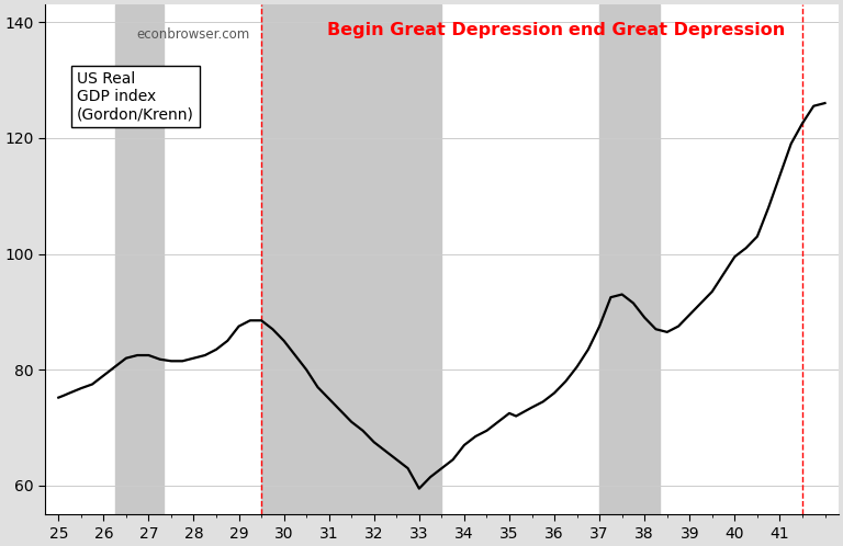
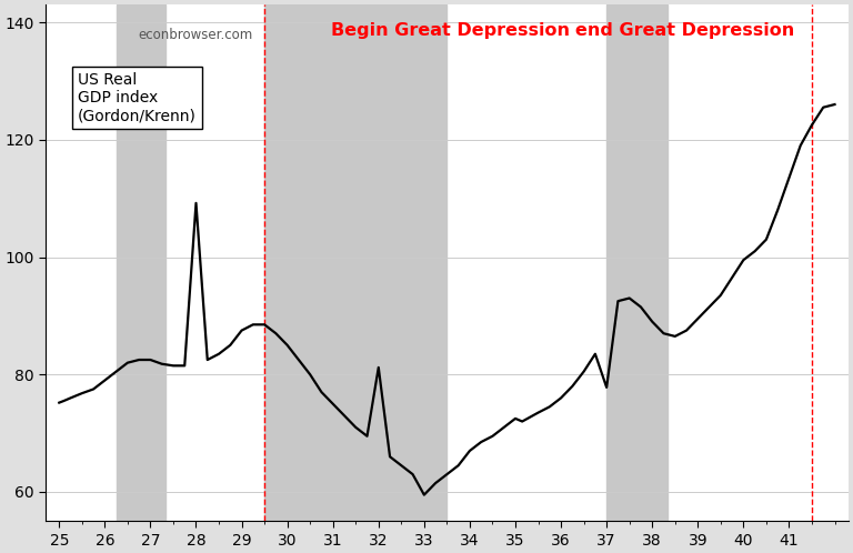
28: 82.0 -> 109.2
32: 67.5 -> 81.2
37: 87.5 -> 77.8
